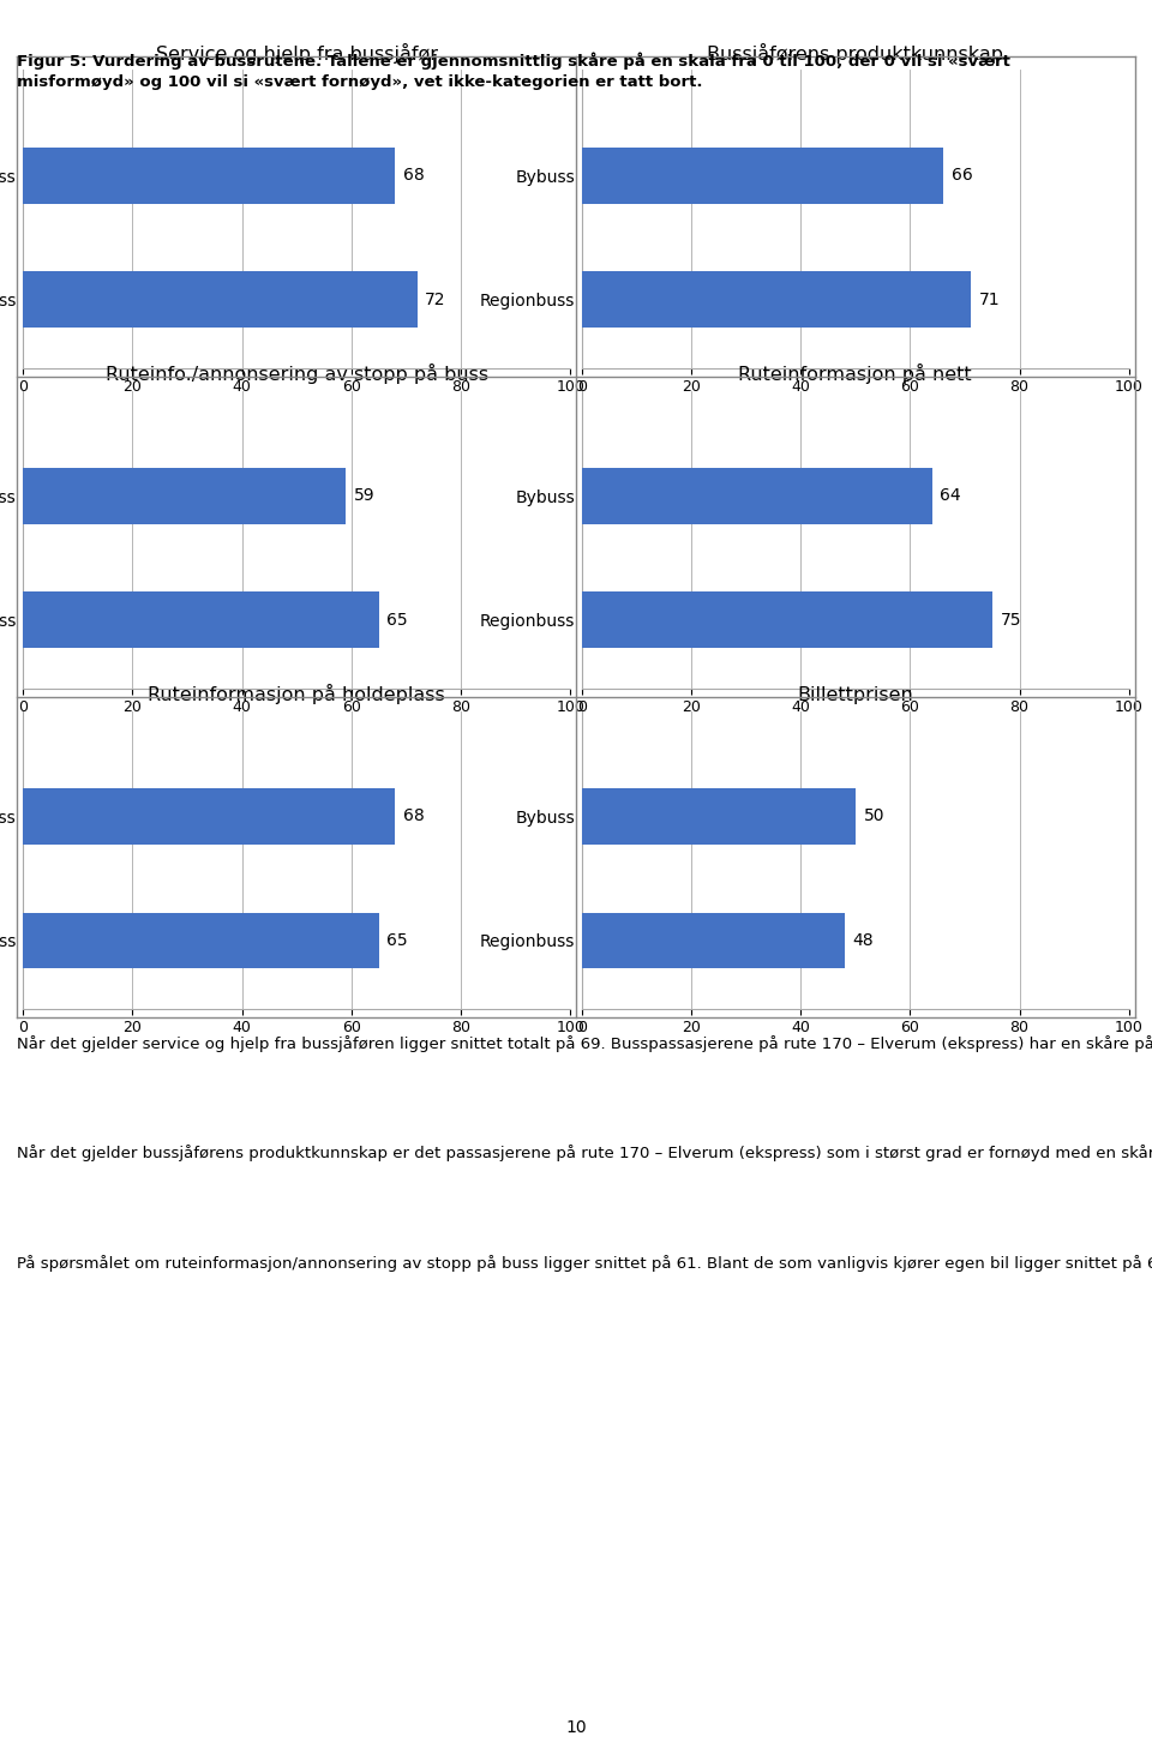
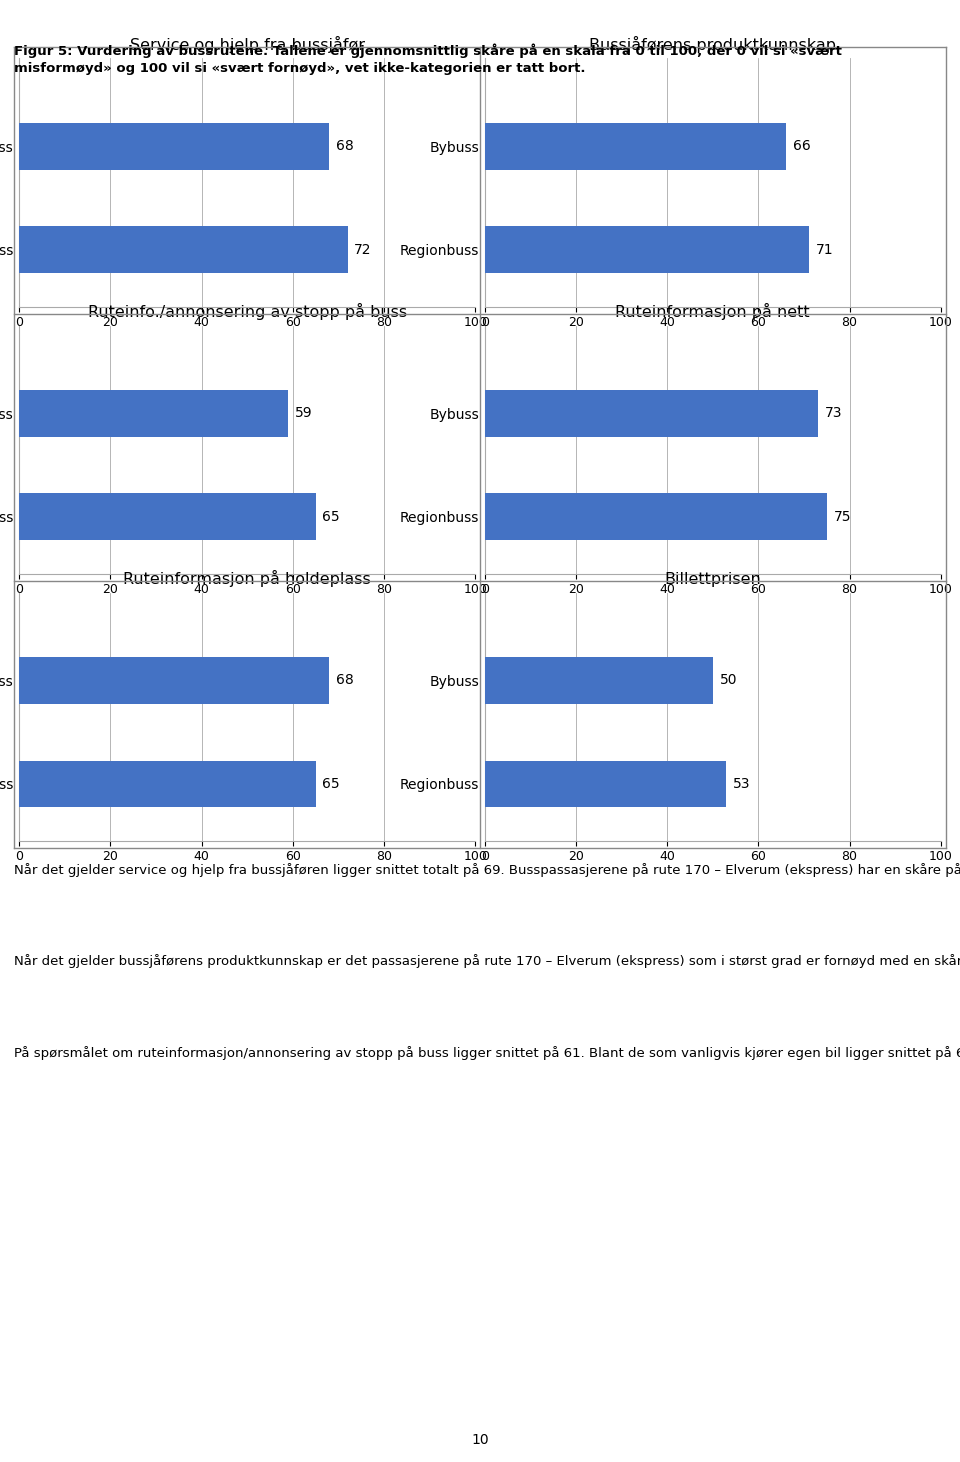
Ruteinformasjon på nett/Bybuss: 64 -> 73
Billettprisen/Regionbuss: 48 -> 53
